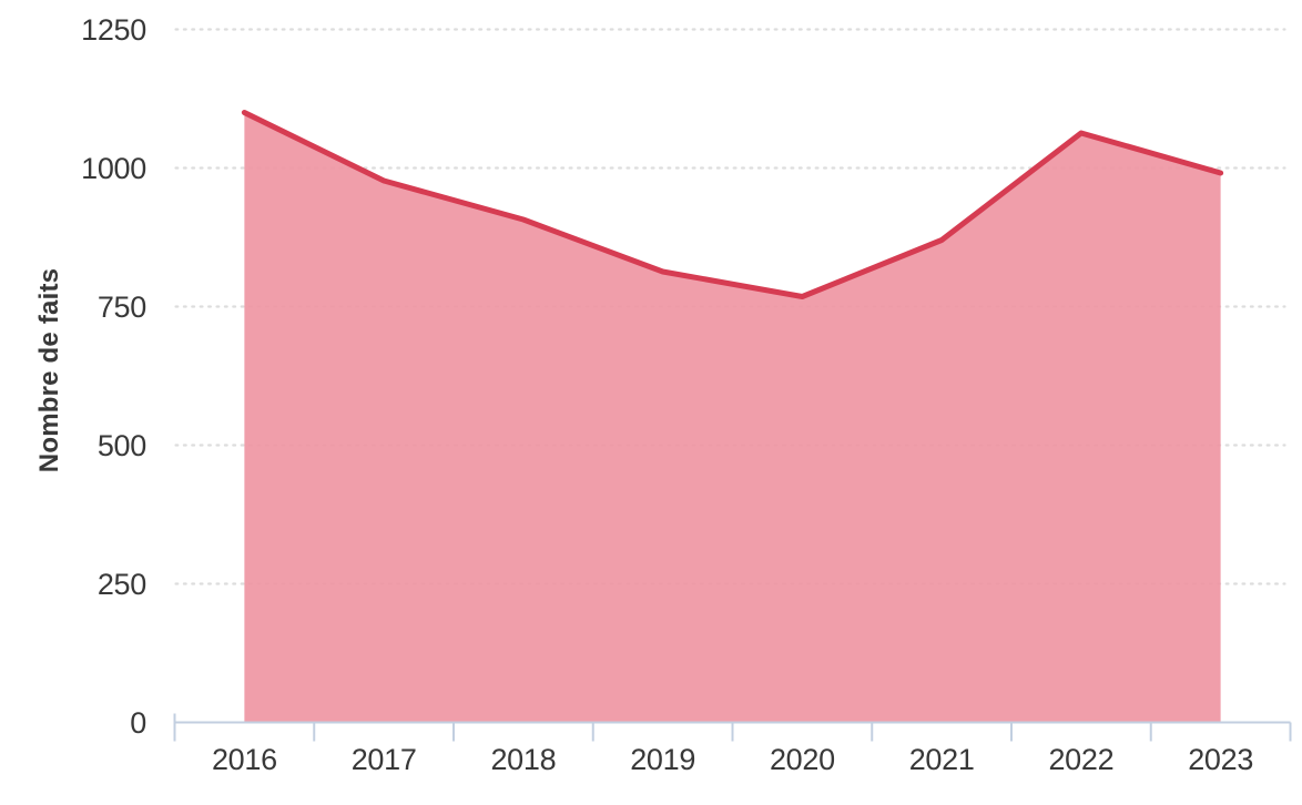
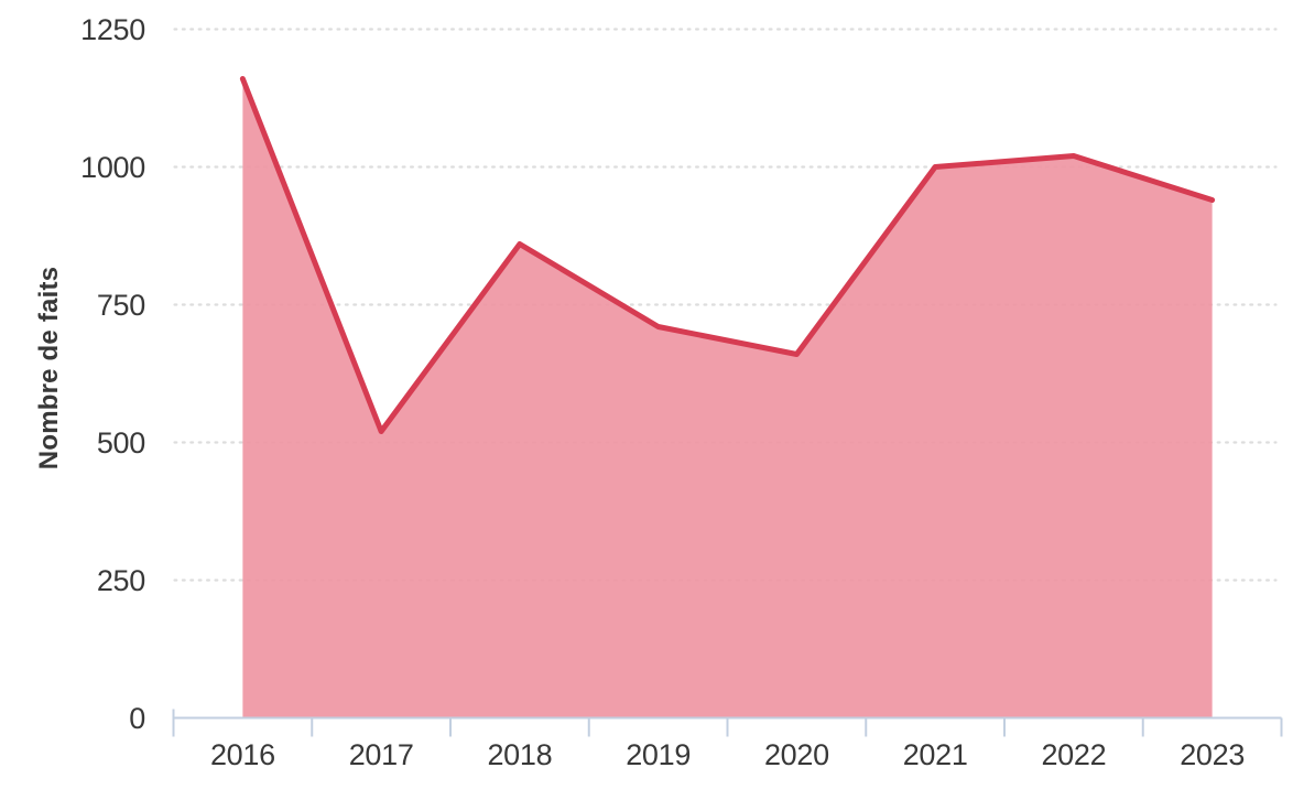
2016: 1100 -> 1160
2017: 980 -> 520
2018: 910 -> 860
2019: 810 -> 710
2020: 770 -> 660
2021: 870 -> 1000
2022: 1060 -> 1020
2023: 990 -> 940
